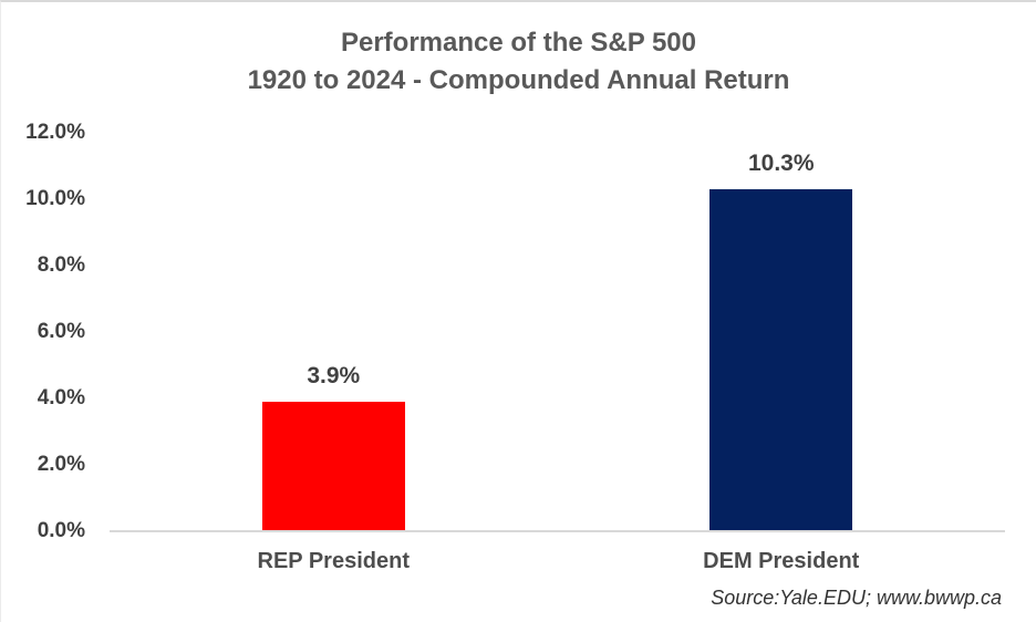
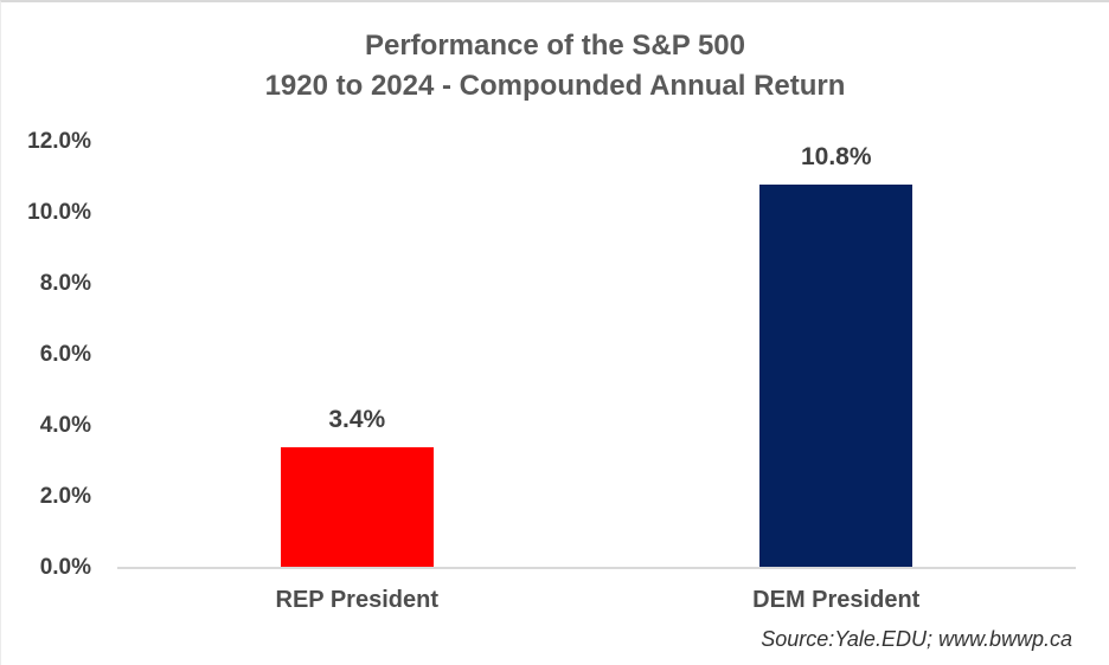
REP President: 3.9% -> 3.4%
DEM President: 10.3% -> 10.8%
